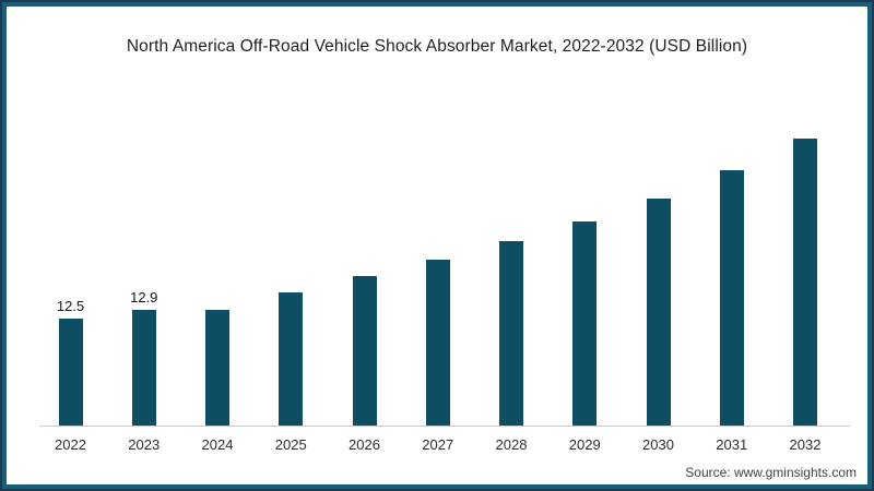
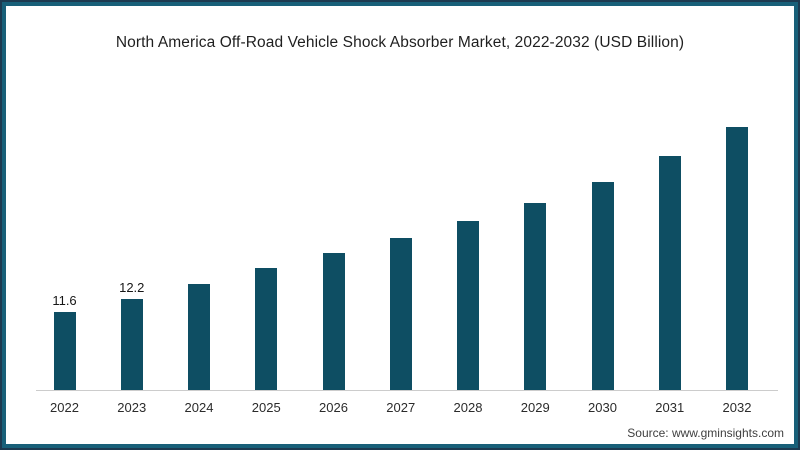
2022: 12.5 -> 11.6
2023: 12.9 -> 12.2
